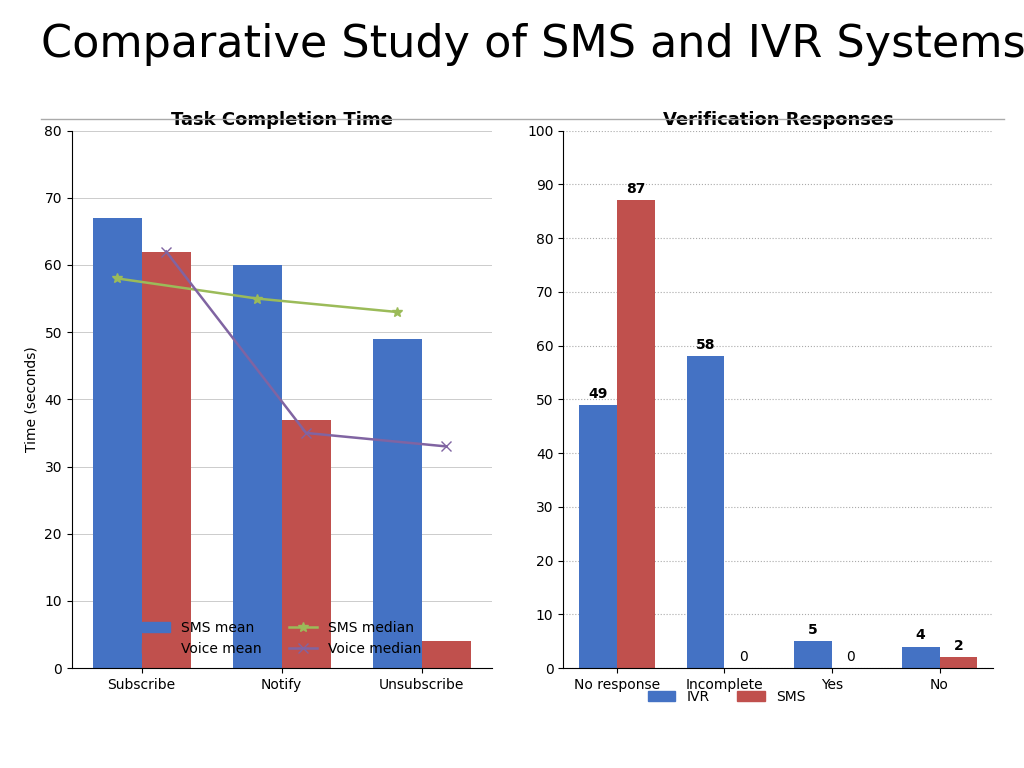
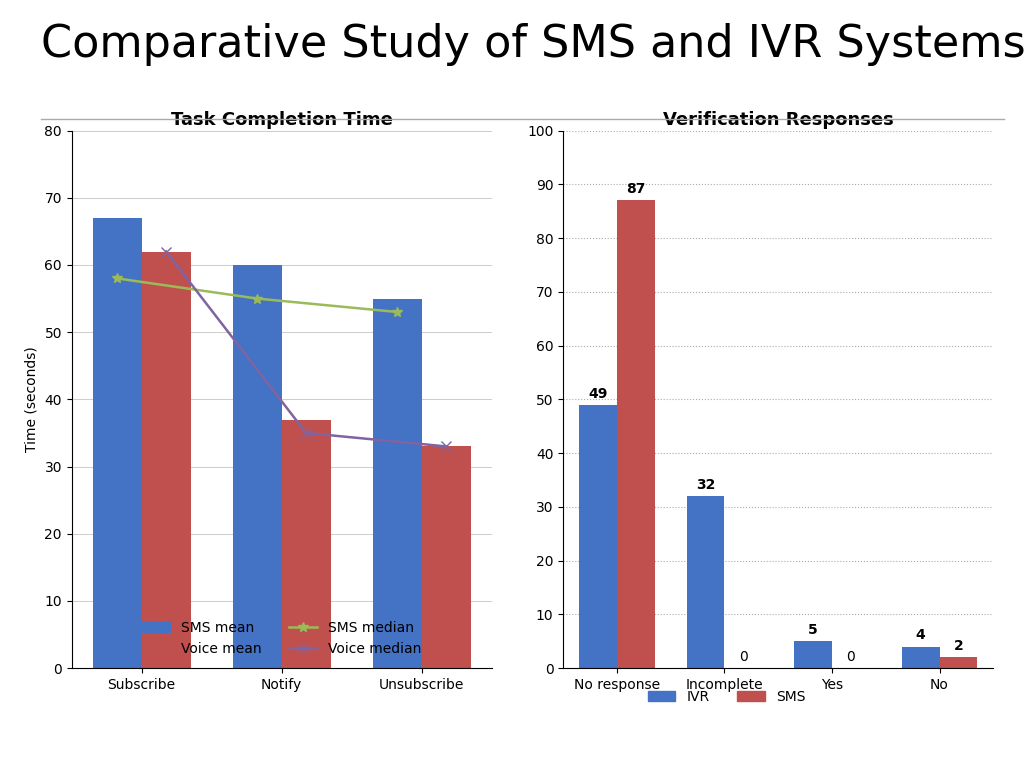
Task Completion Time/SMS mean/Unsubscribe: 49 -> 55
Task Completion Time/Voice mean/Unsubscribe: 4 -> 33
Verification Responses/IVR/Incomplete: 58 -> 32
